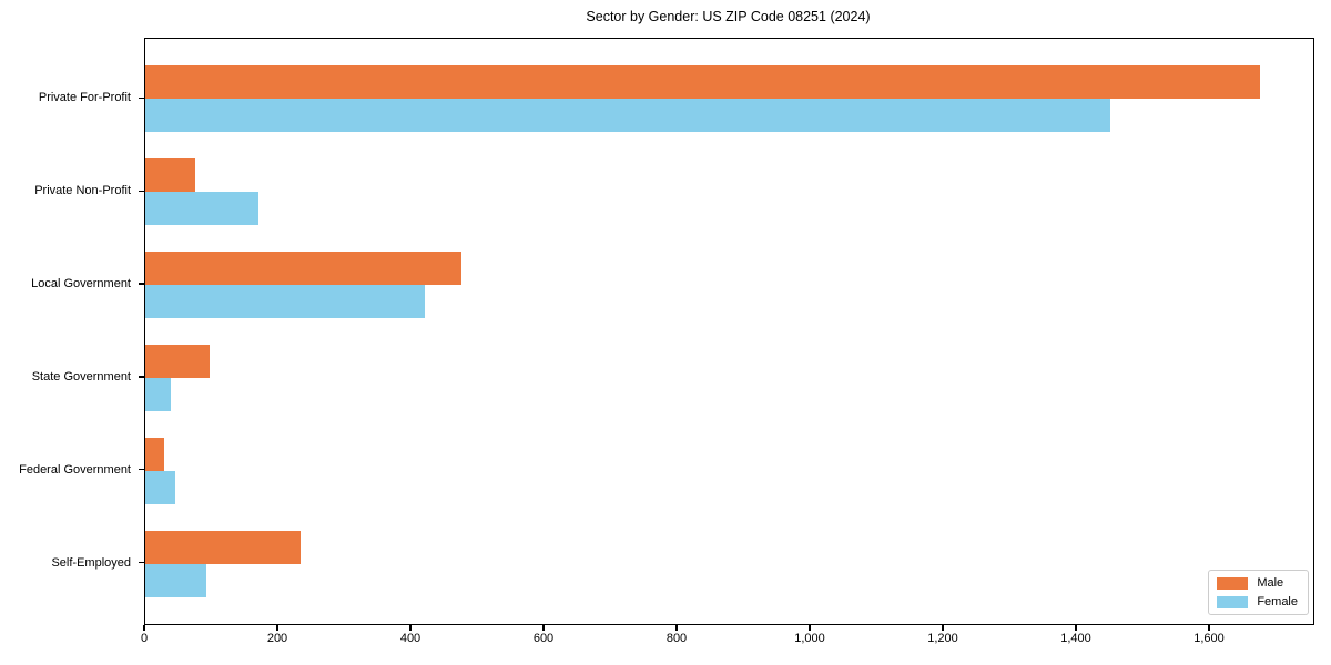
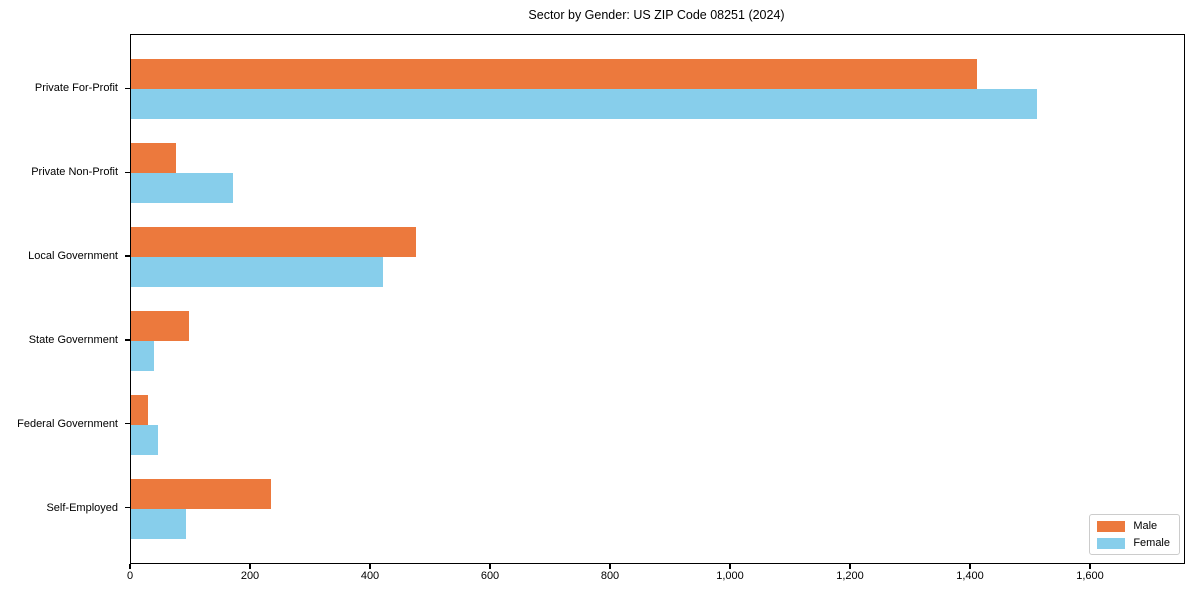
Male/Private For-Profit: 1680 -> 1410
Female/Private For-Profit: 1450 -> 1510
